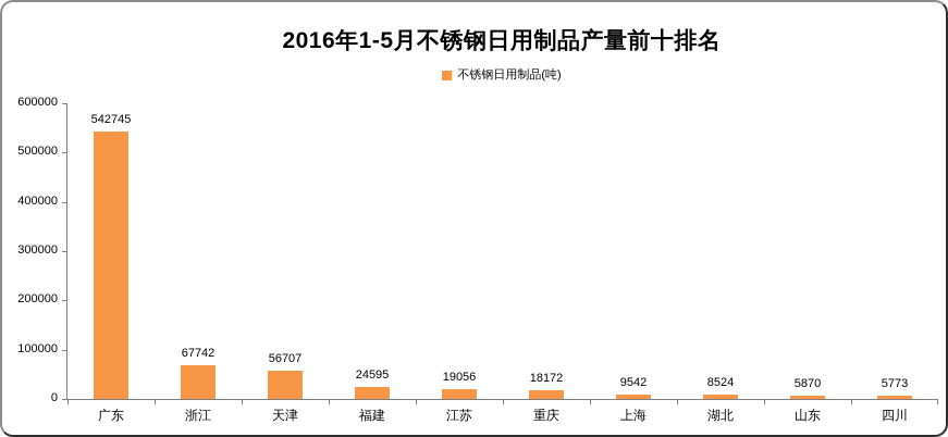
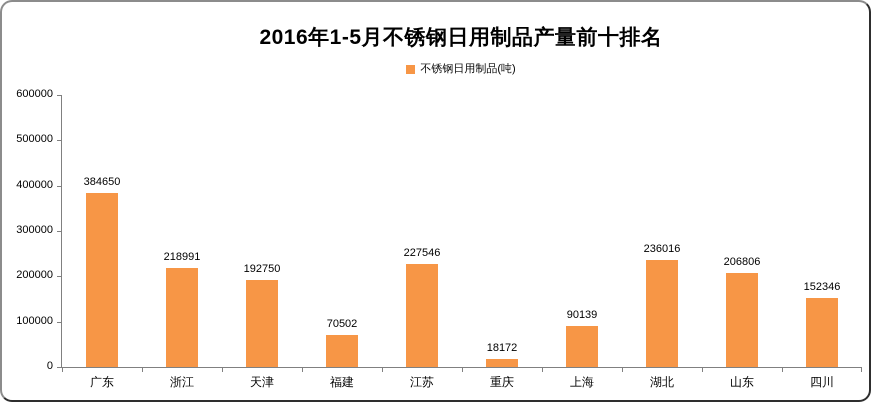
广东: 542745 -> 384650
浙江: 67742 -> 218991
天津: 56707 -> 192750
福建: 24595 -> 70502
江苏: 19056 -> 227546
上海: 9542 -> 90139
湖北: 8524 -> 236016
山东: 5870 -> 206806
四川: 5773 -> 152346
